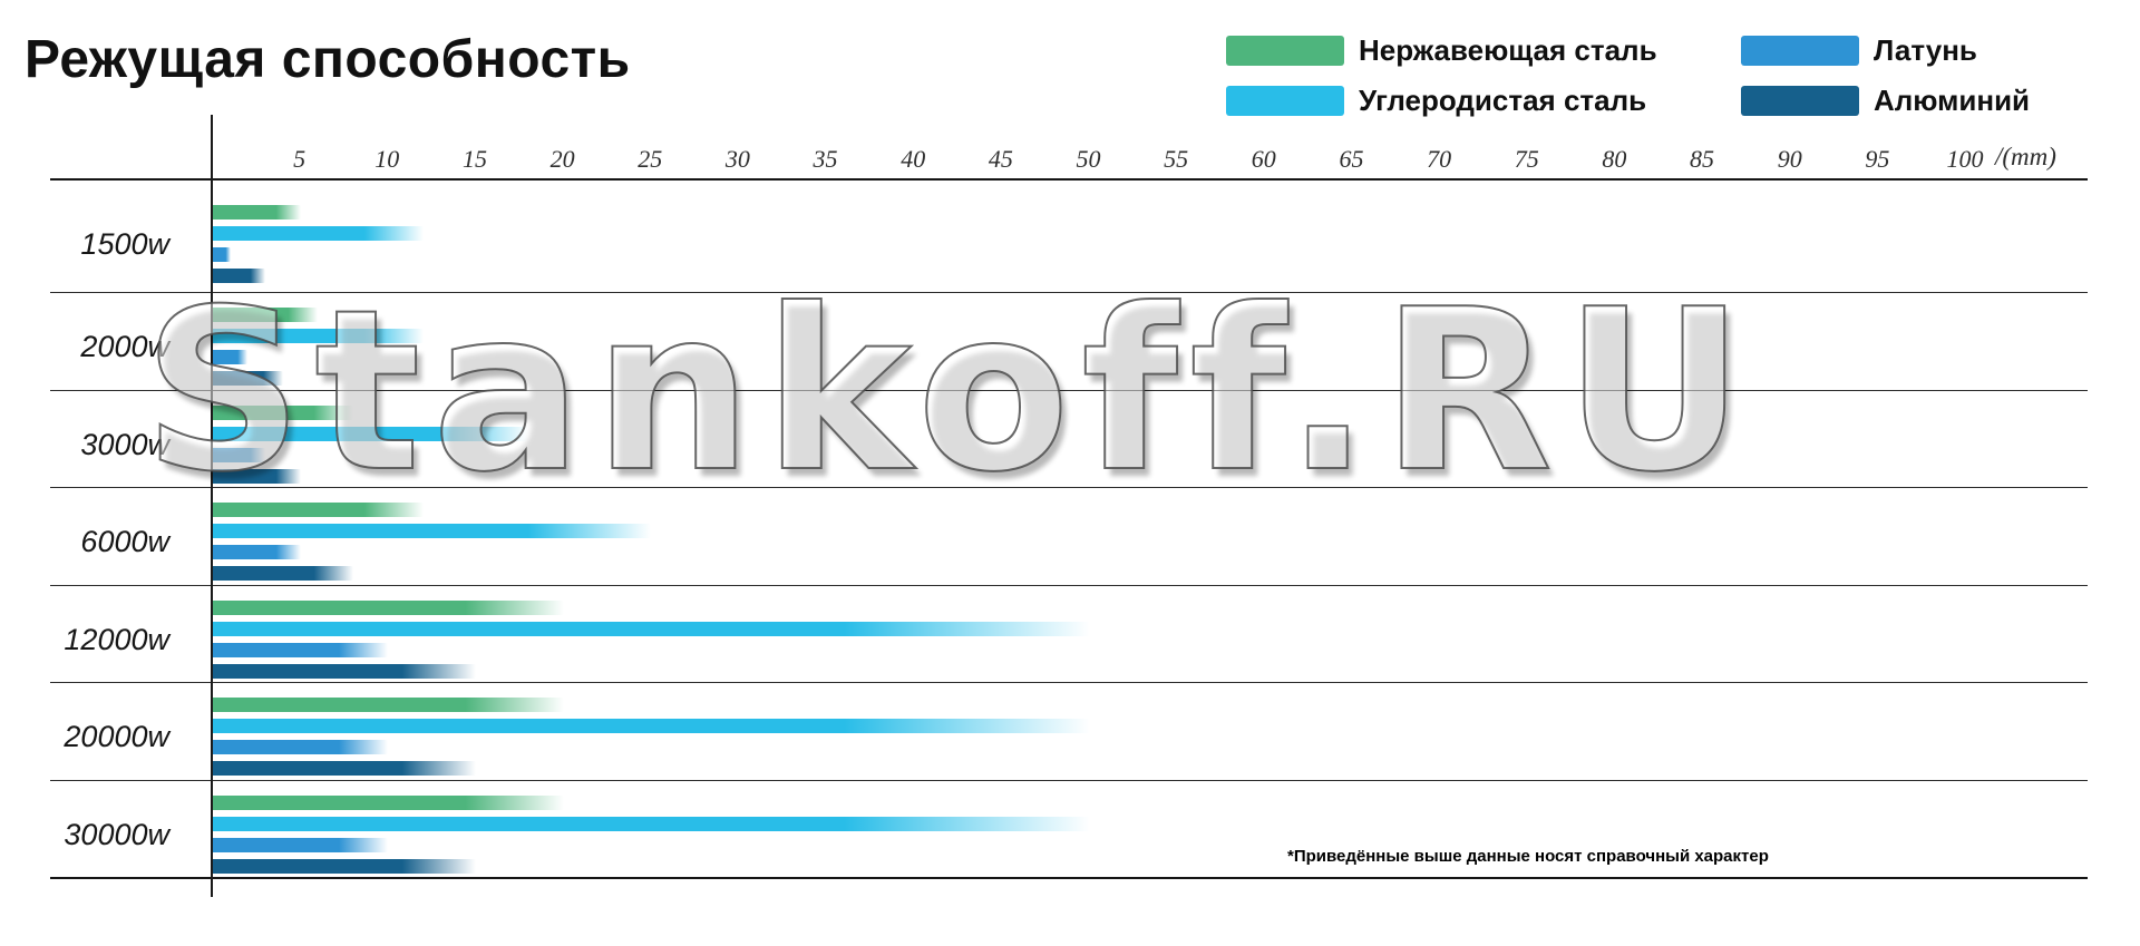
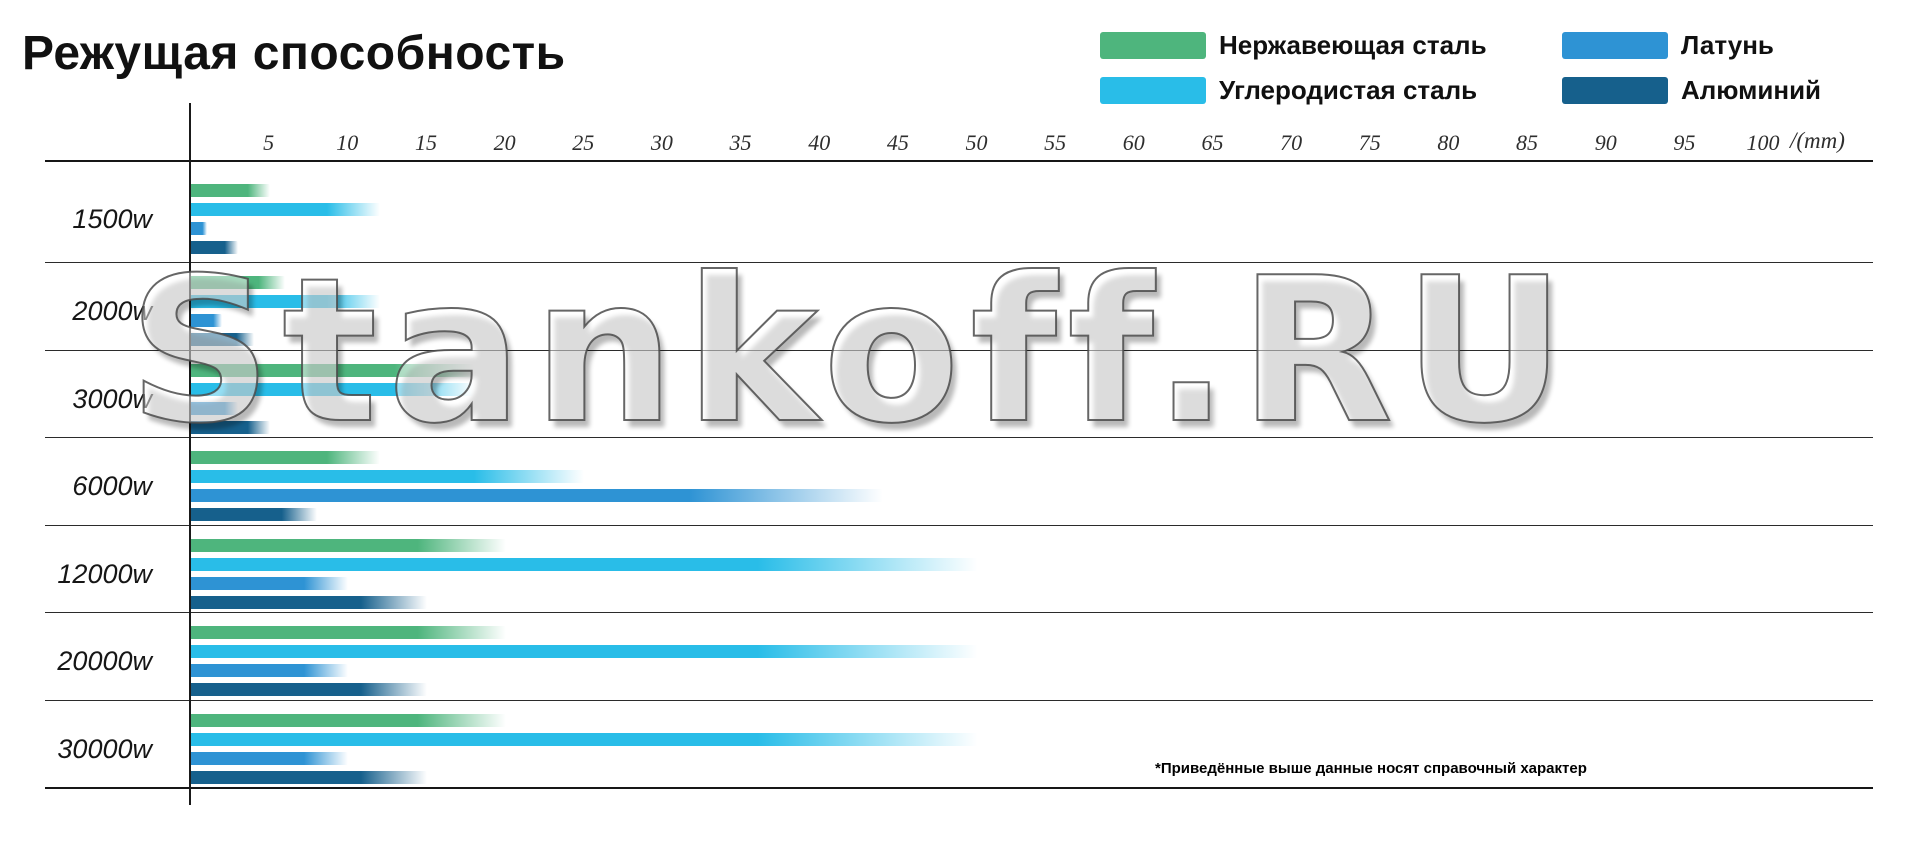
Нержавеющая сталь/3000w: 8 -> 18
Латунь/6000w: 5 -> 44
